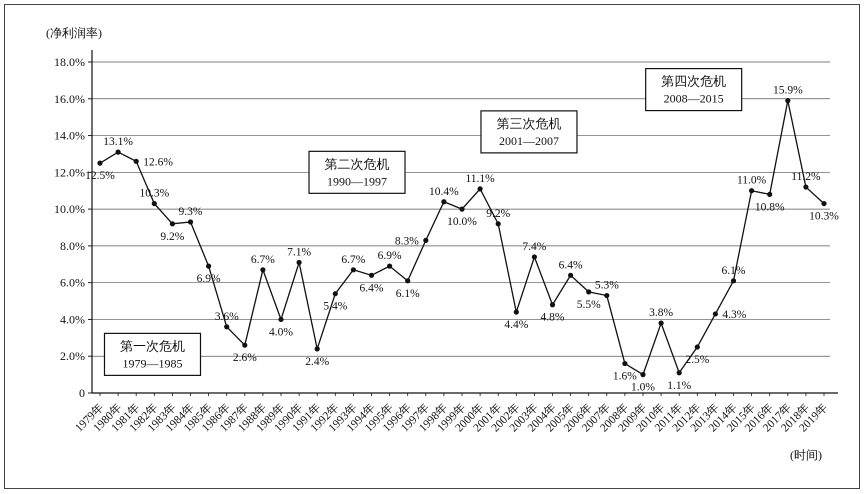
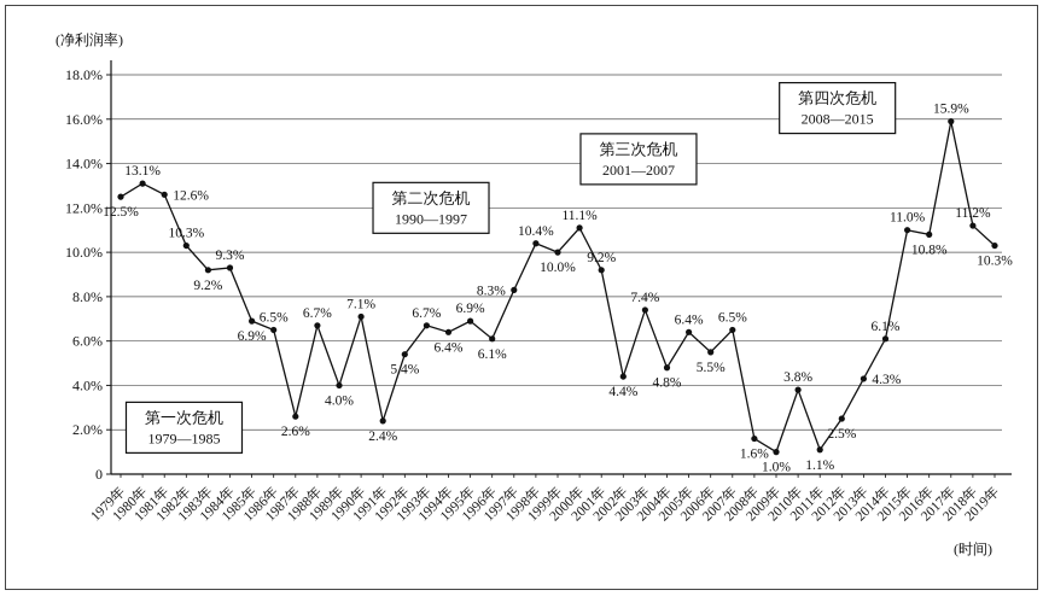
1986年: 3.6% -> 6.5%
2007年: 5.3% -> 6.5%
